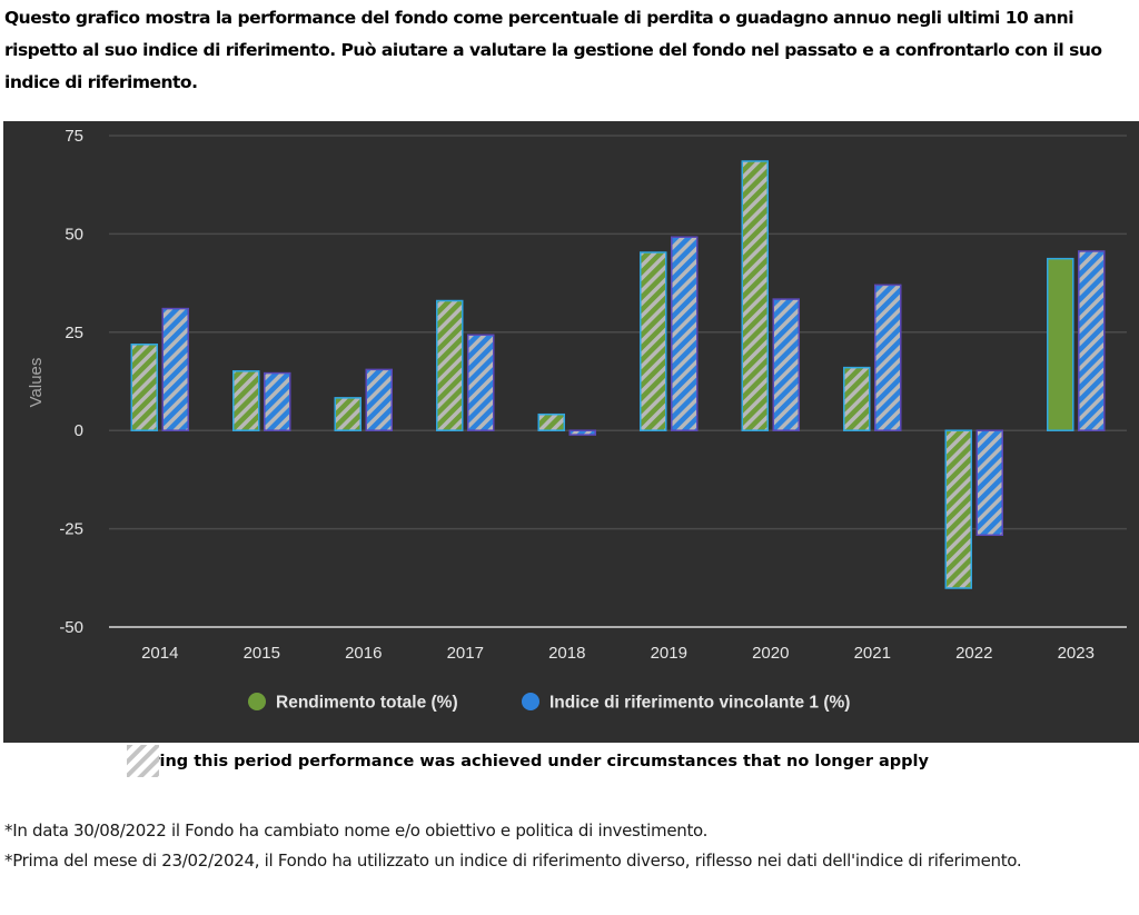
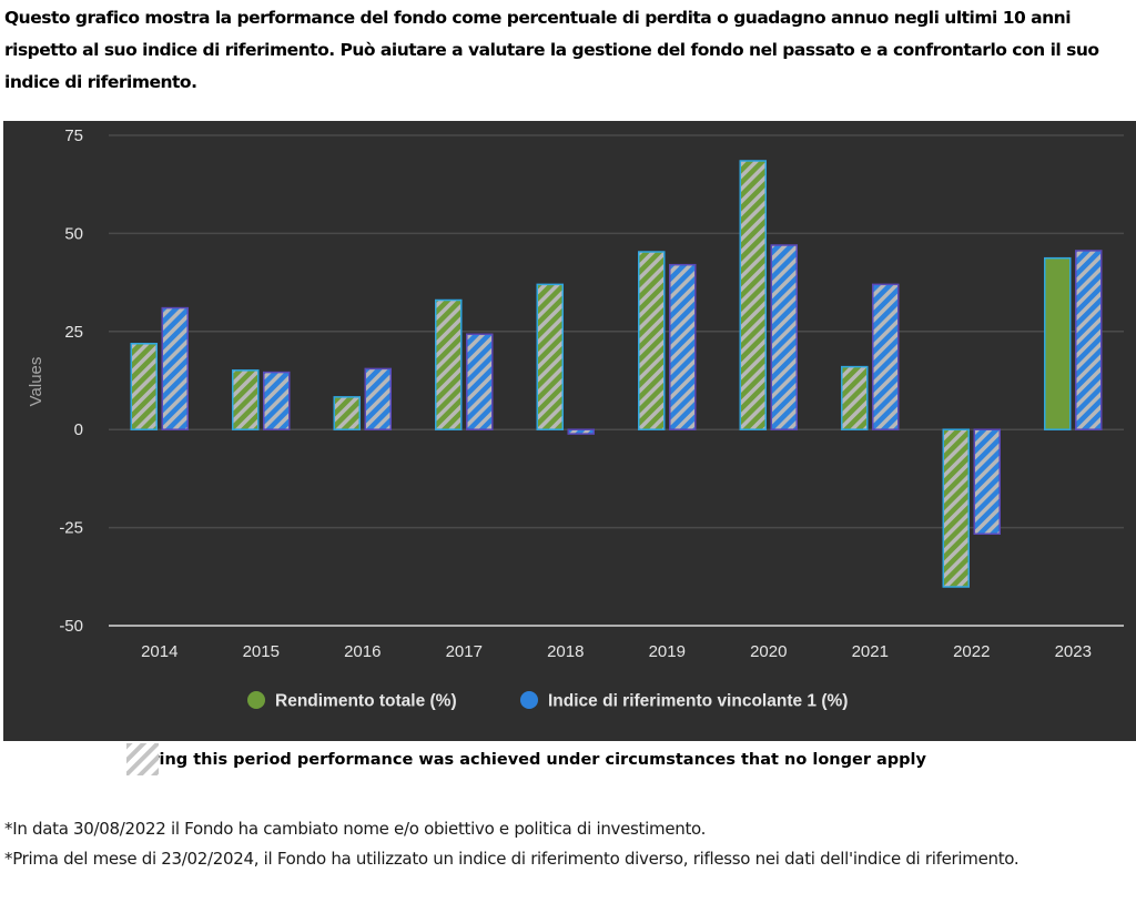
Rendimento totale (%)/2018: 4 -> 37
Indice di riferimento vincolante 1 (%)/2019: 49 -> 42
Indice di riferimento vincolante 1 (%)/2020: 33 -> 47
